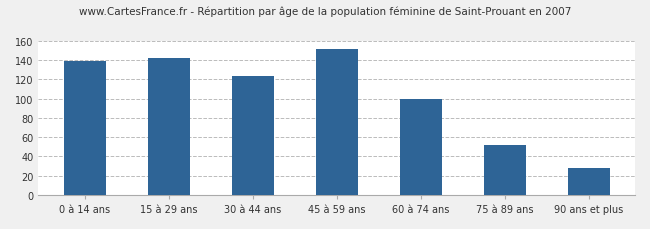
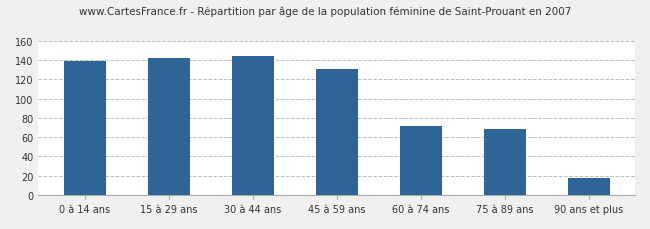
30 à 44 ans: 124 -> 144
45 à 59 ans: 152 -> 131
60 à 74 ans: 100 -> 72
75 à 89 ans: 52 -> 69
90 ans et plus: 28 -> 18
